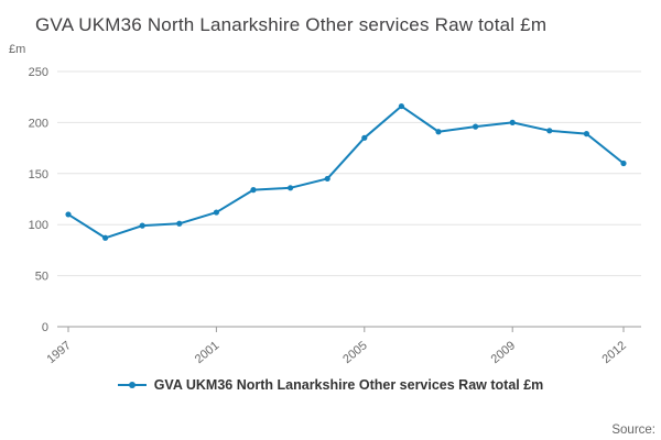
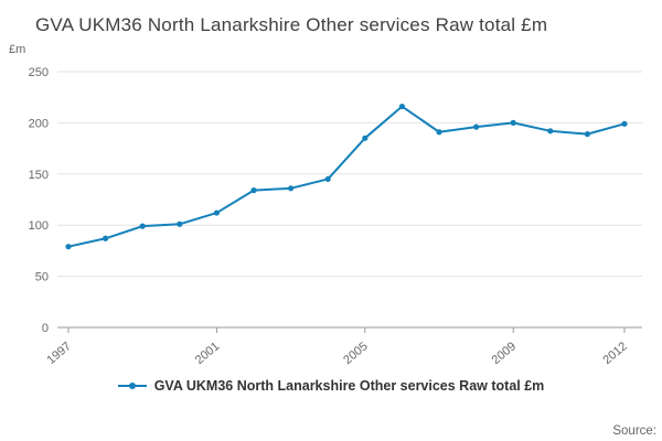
1997: 110 -> 80
2012: 160 -> 200
